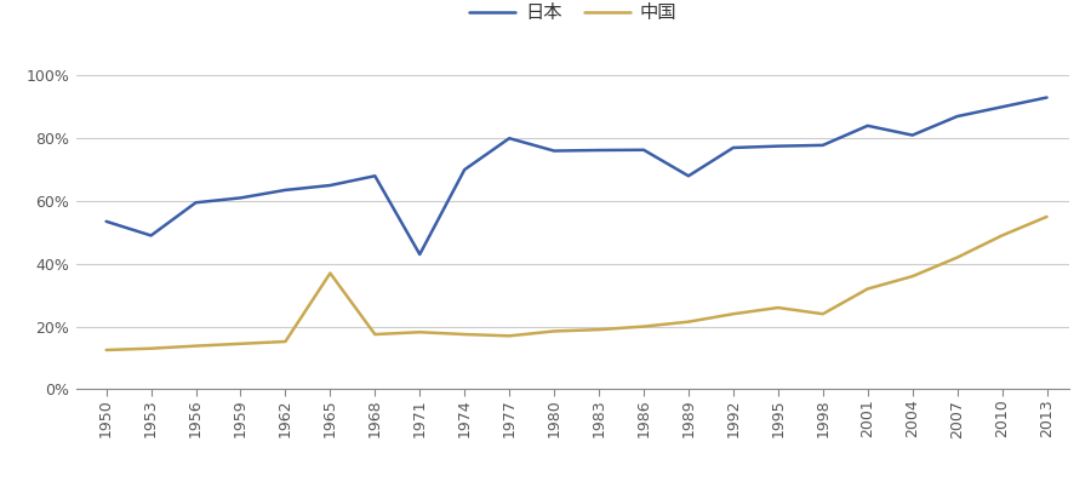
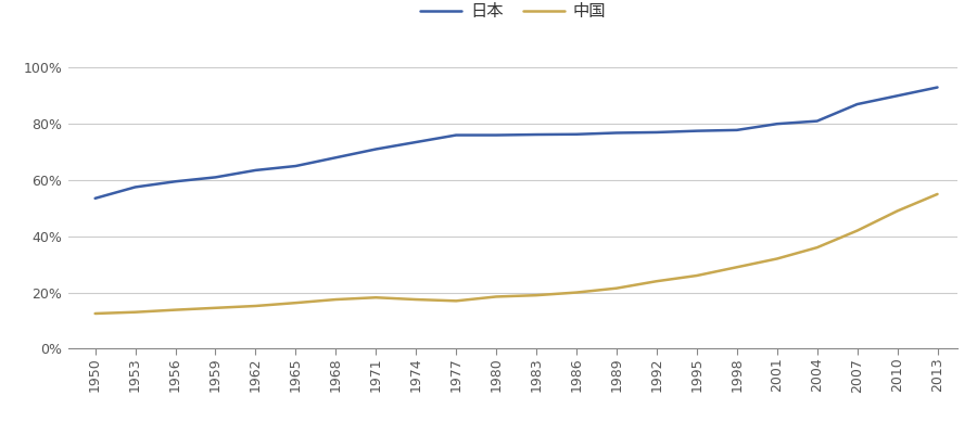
日本/1953: 49.0% -> 57.5%
中国/1965: 37.0% -> 16.3%
日本/1971: 43.0% -> 71.0%
日本/1974: 70.0% -> 73.5%
日本/1977: 80.0% -> 76.0%
日本/1989: 68.0% -> 76.8%
中国/1998: 24.0% -> 29.0%
日本/2001: 84.0% -> 80.0%
